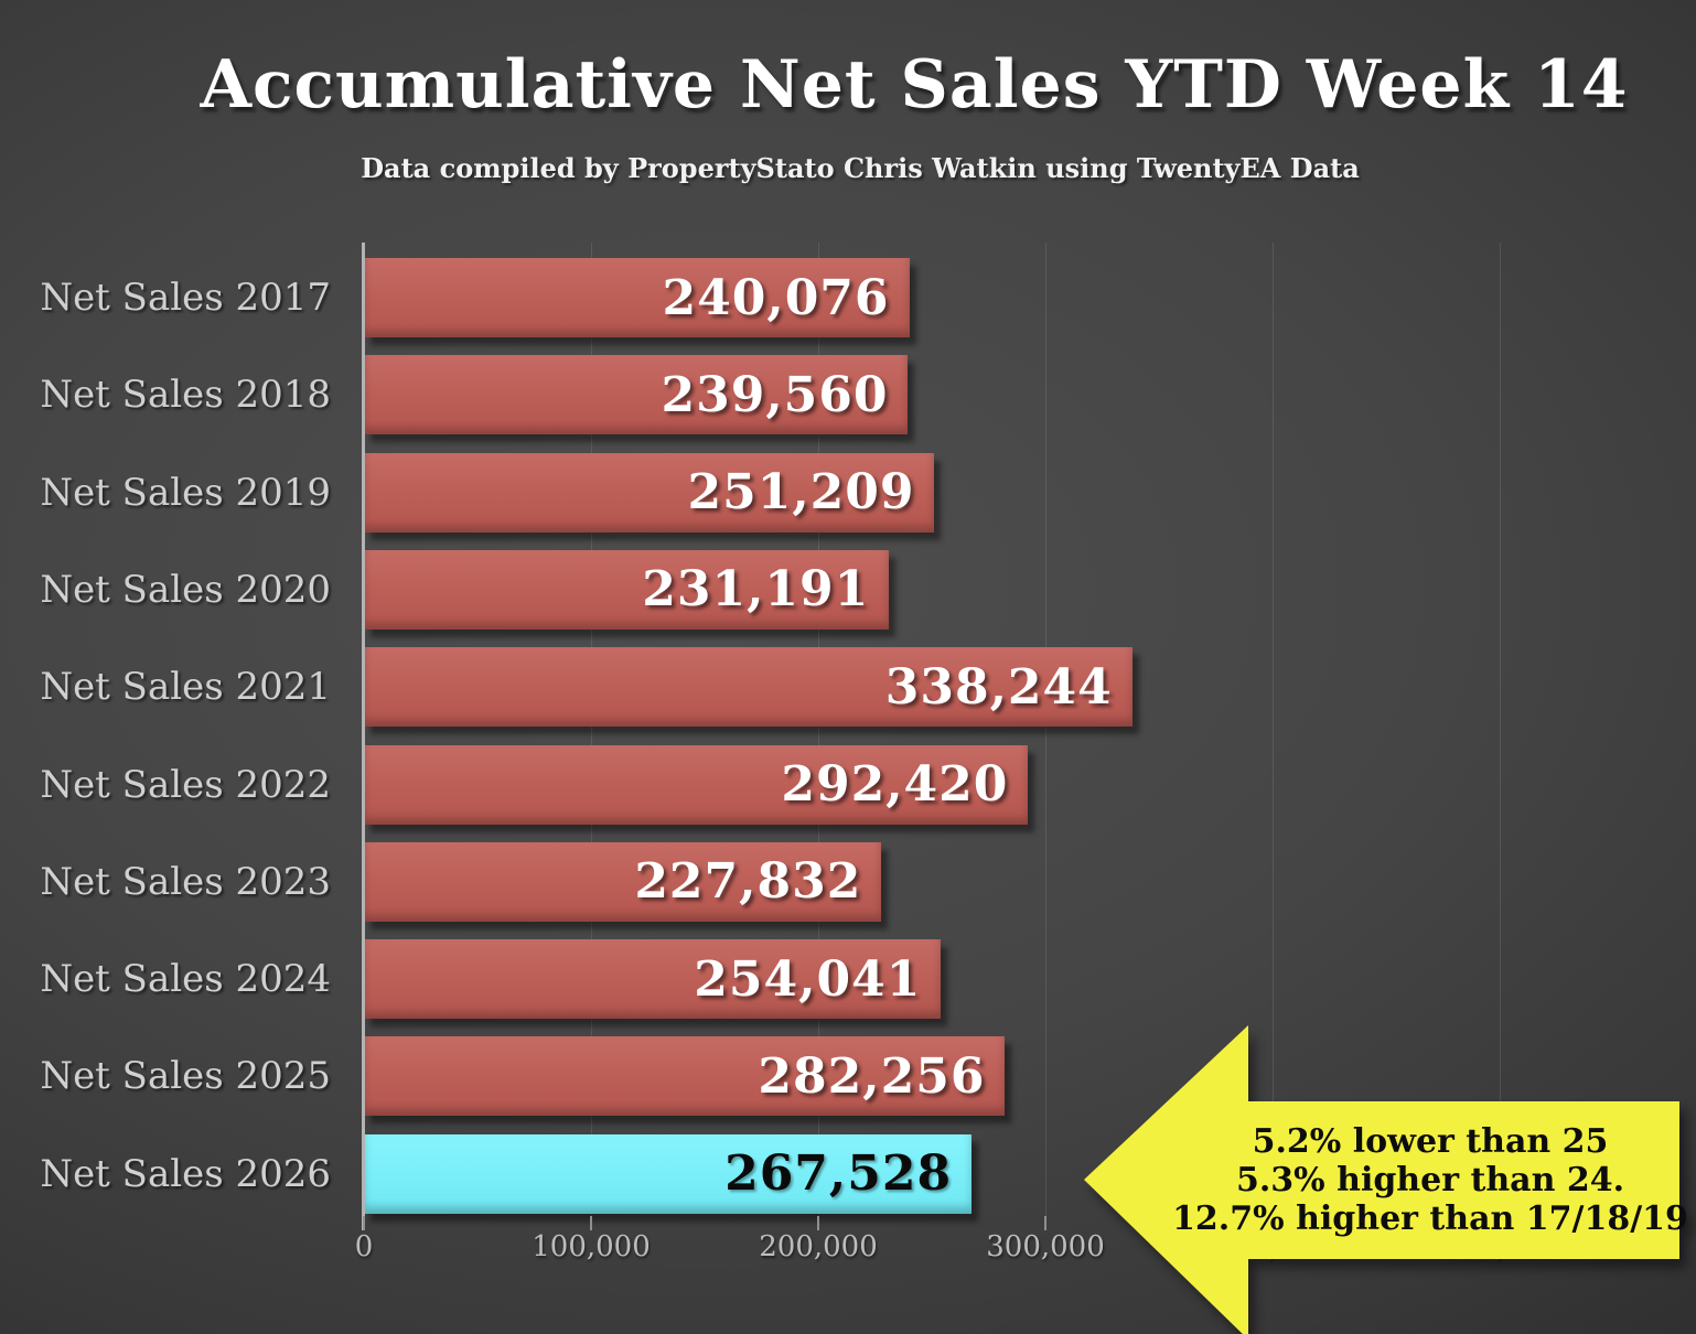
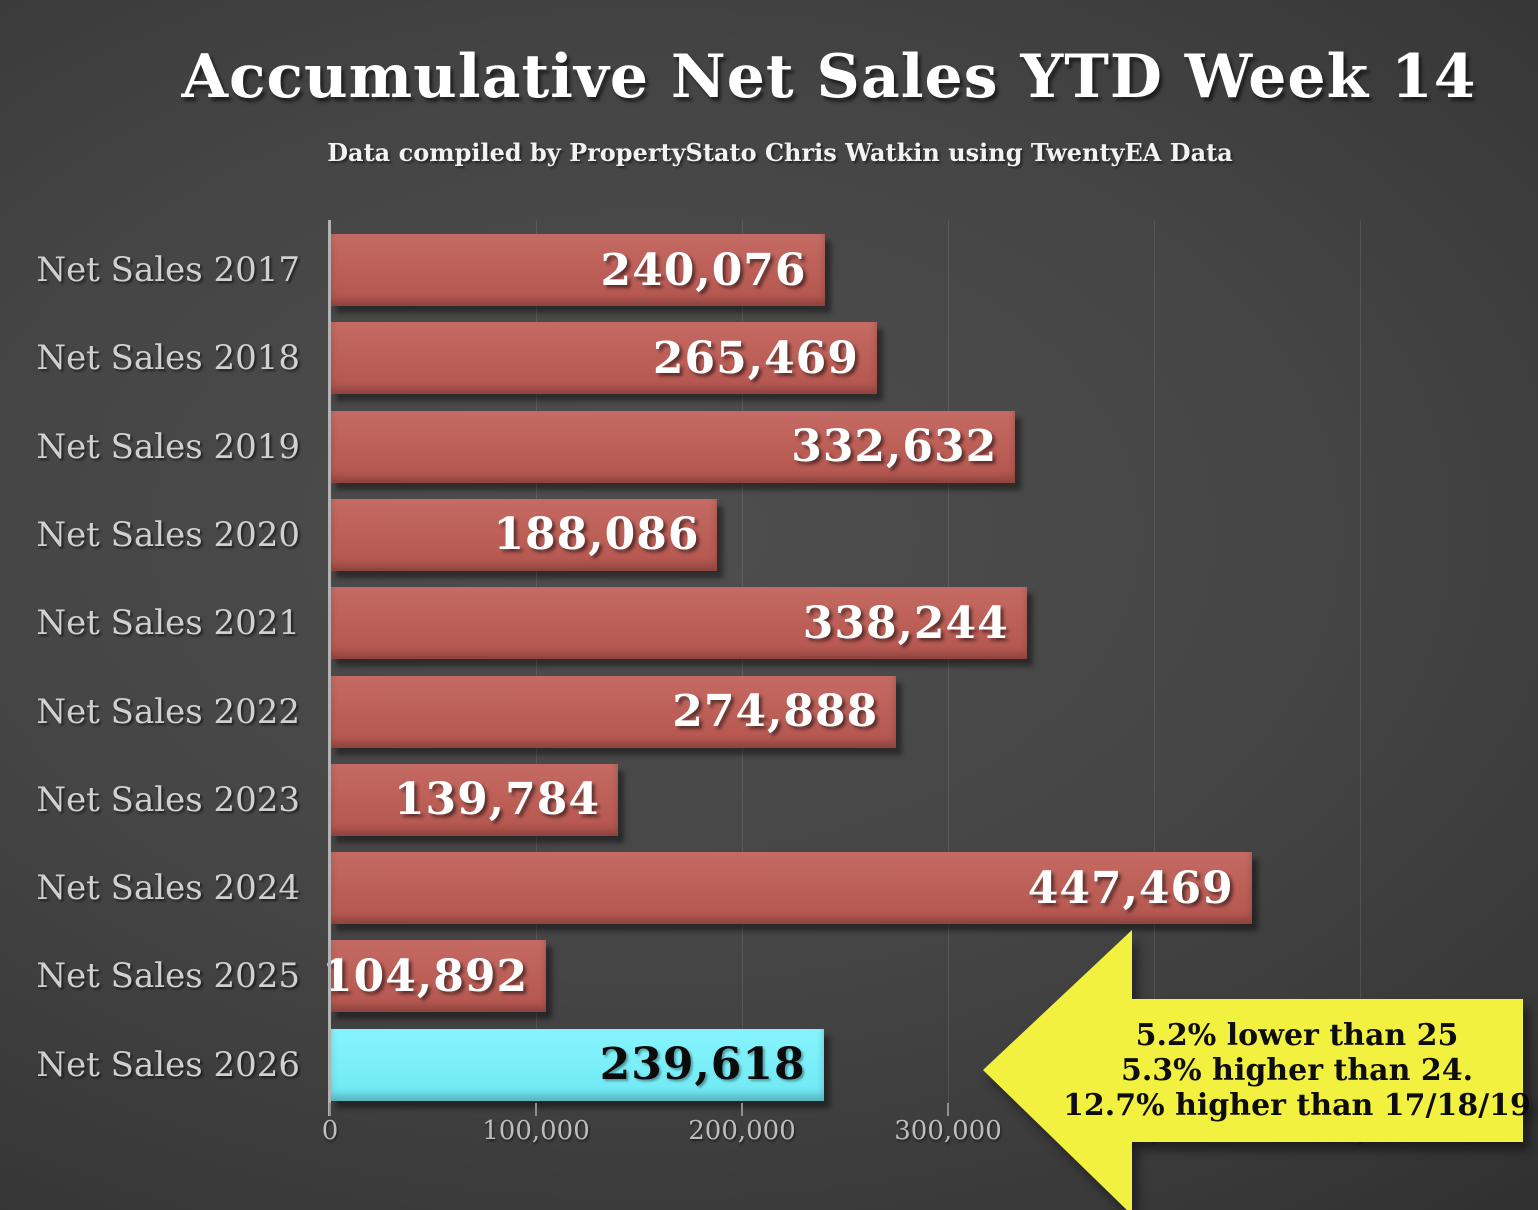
Net Sales 2018: 239,560 -> 265,469
Net Sales 2019: 251,209 -> 332,632
Net Sales 2020: 231,191 -> 188,086
Net Sales 2022: 292,420 -> 274,888
Net Sales 2023: 227,832 -> 139,784
Net Sales 2024: 254,041 -> 447,469
Net Sales 2025: 282,256 -> 104,892
Net Sales 2026: 267,528 -> 239,618
